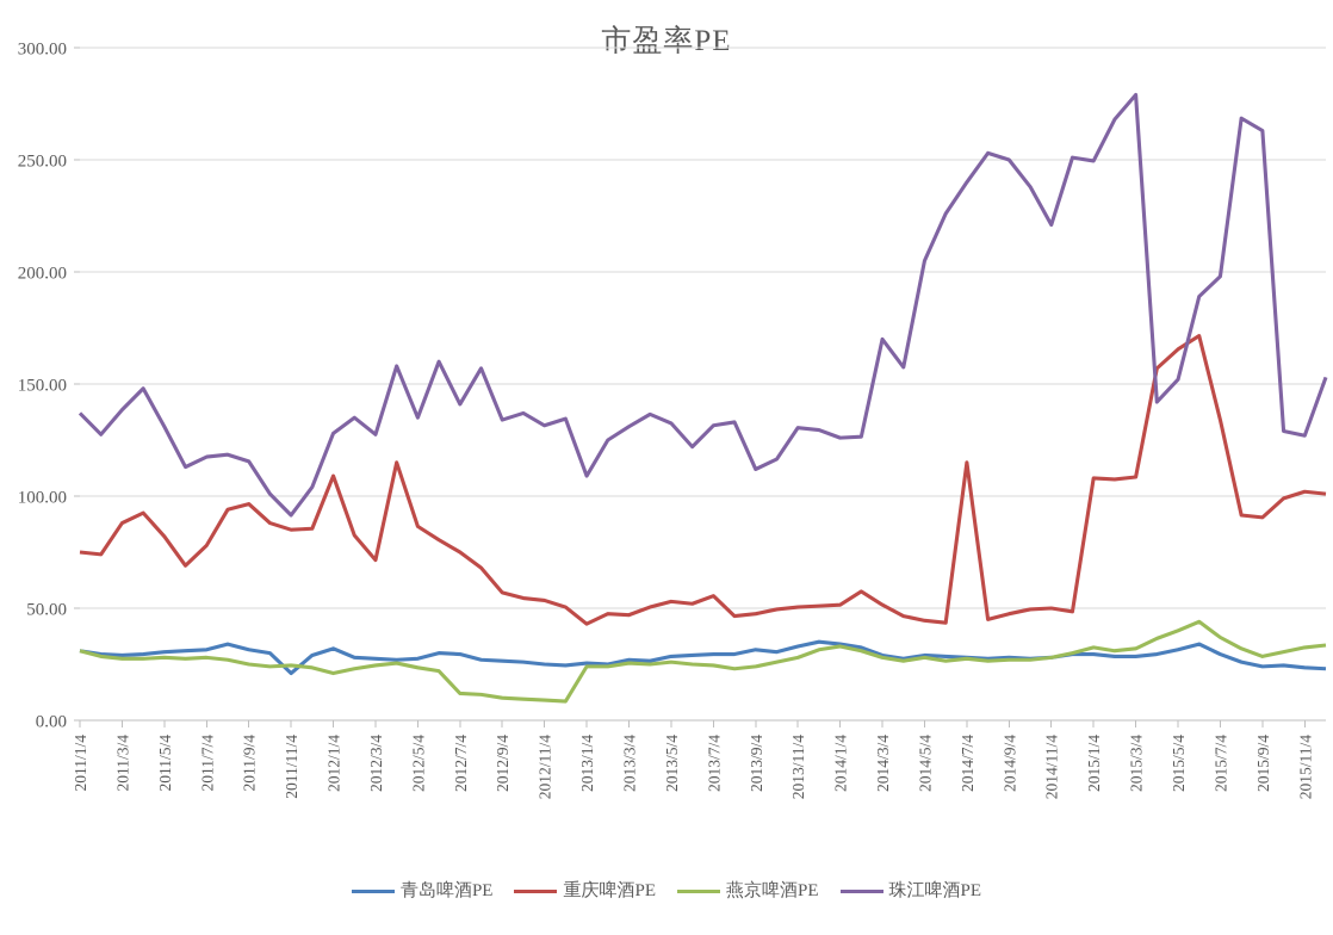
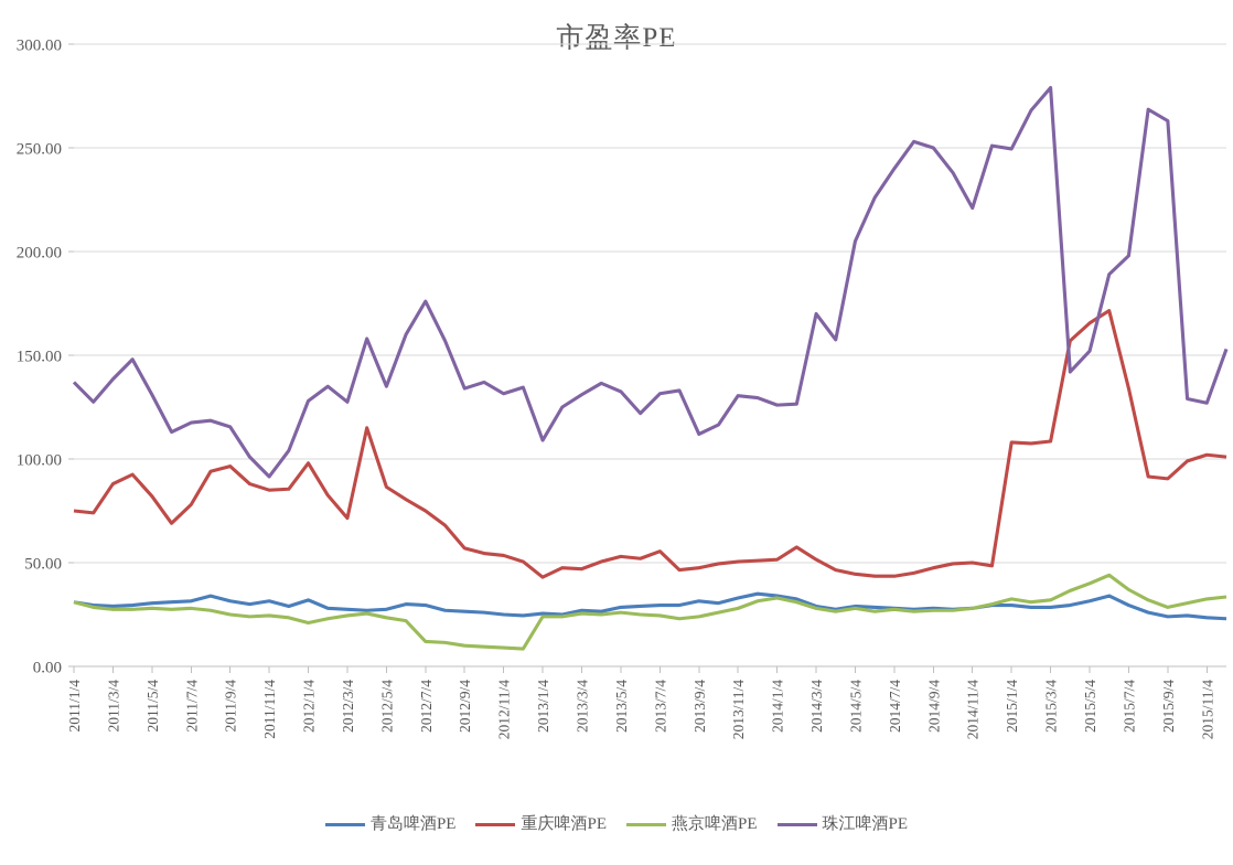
青岛啤酒PE/2011/11/4: 21 -> 32
重庆啤酒PE/2012/1/4: 109 -> 98
珠江啤酒PE/2012/7/4: 141 -> 176
重庆啤酒PE/2014/7/4: 115 -> 44
